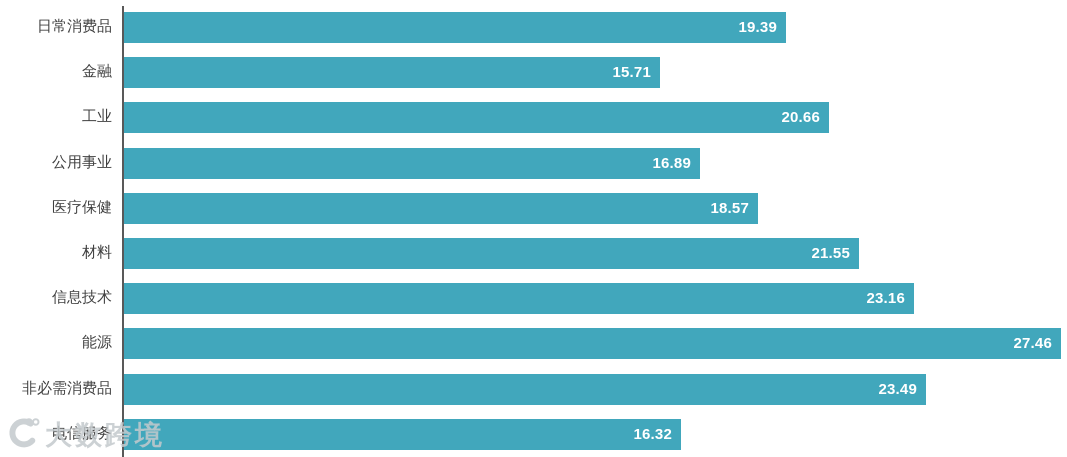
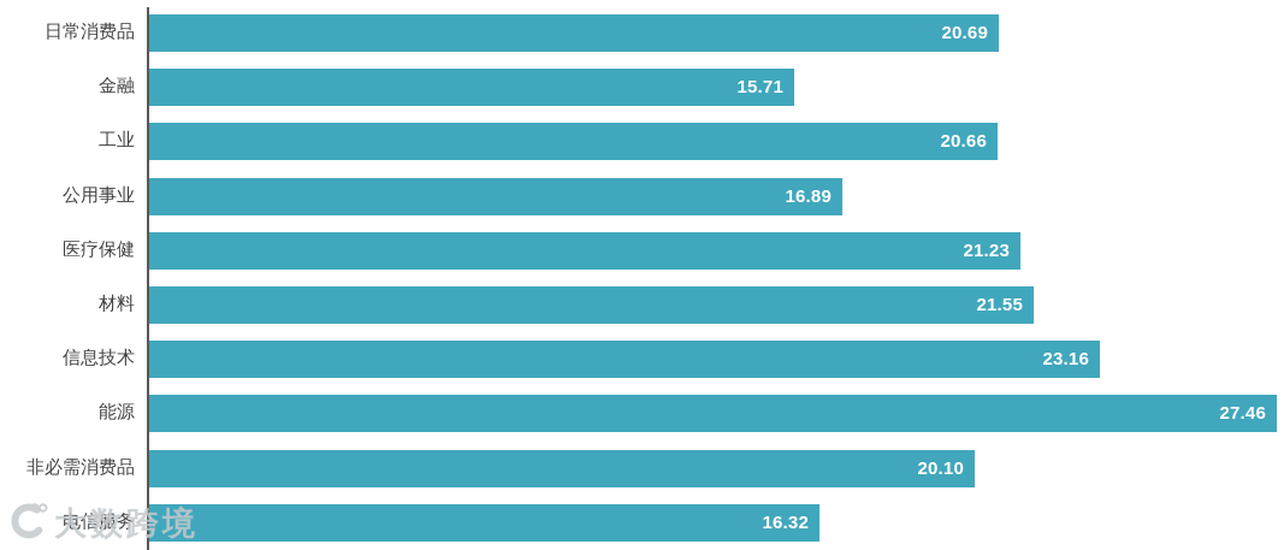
日常消费品: 19.39 -> 20.69
医疗保健: 18.57 -> 21.23
非必需消费品: 23.49 -> 20.10
